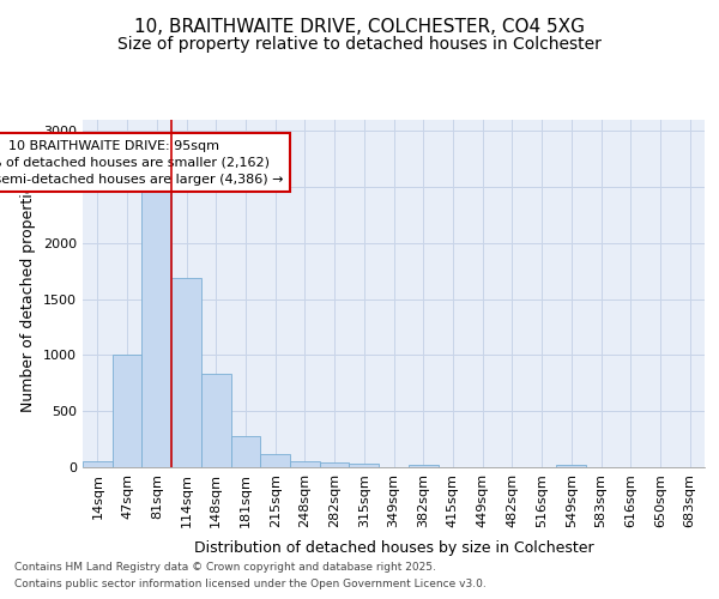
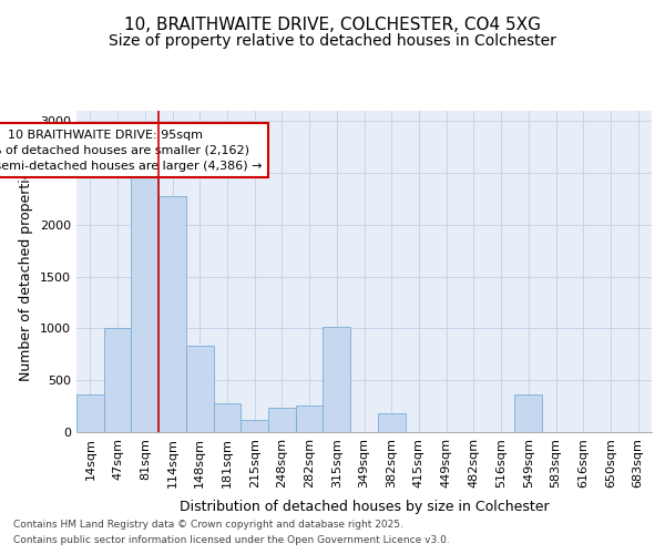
14sqm: 60 -> 360
114sqm: 1690 -> 2280
248sqm: 60 -> 240
282sqm: 40 -> 260
315sqm: 40 -> 1020
382sqm: 20 -> 180
549sqm: 20 -> 360
